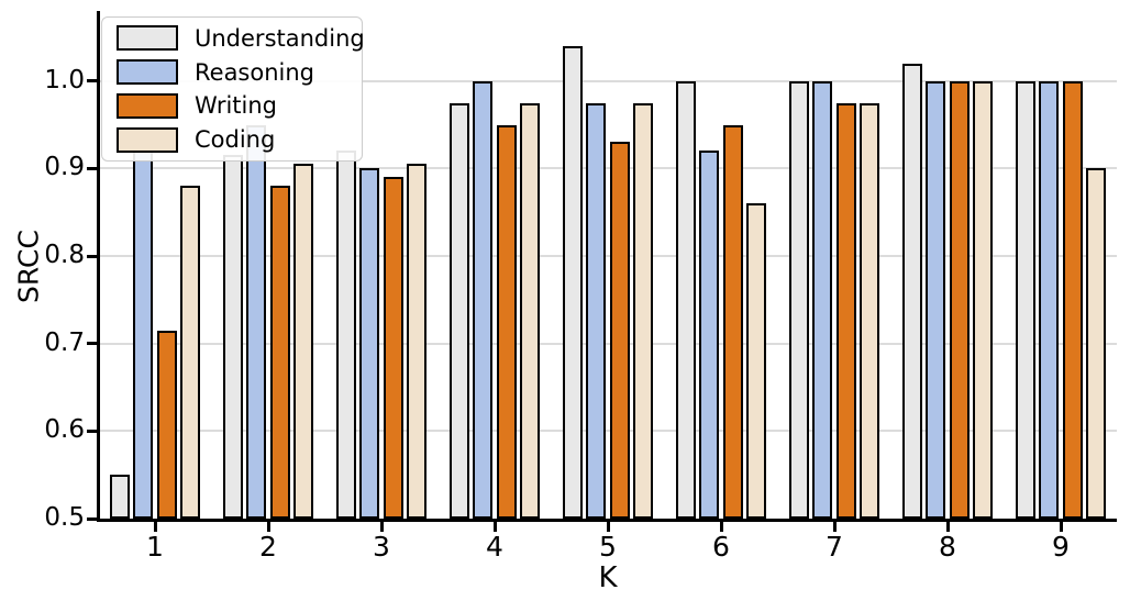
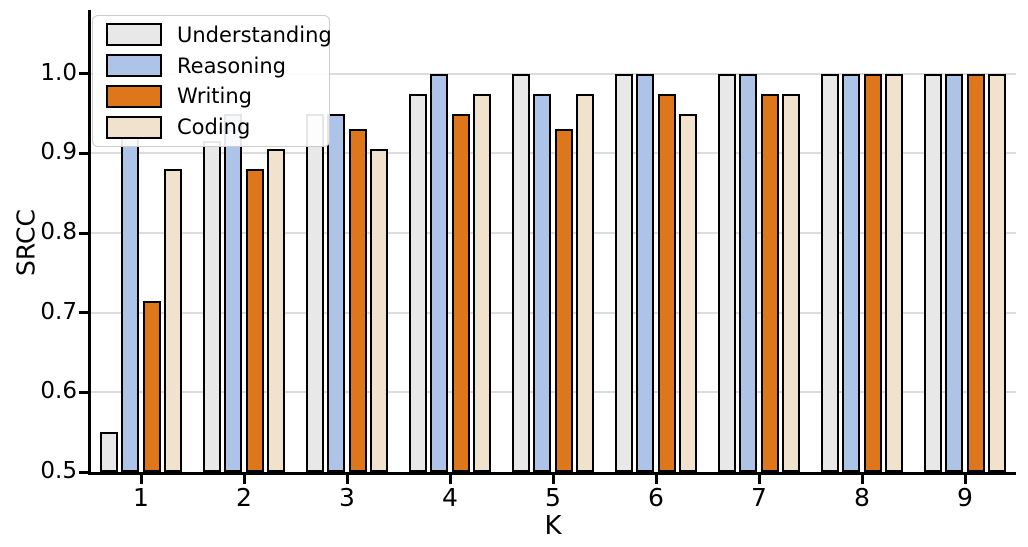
Understanding/3: 0.92 -> 0.95
Reasoning/3: 0.90 -> 0.95
Writing/3: 0.89 -> 0.93
Understanding/5: 1.04 -> 1.00
Reasoning/6: 0.92 -> 1.00
Writing/6: 0.95 -> 0.97
Coding/6: 0.86 -> 0.95
Understanding/8: 1.02 -> 1.00
Coding/9: 0.90 -> 1.00
